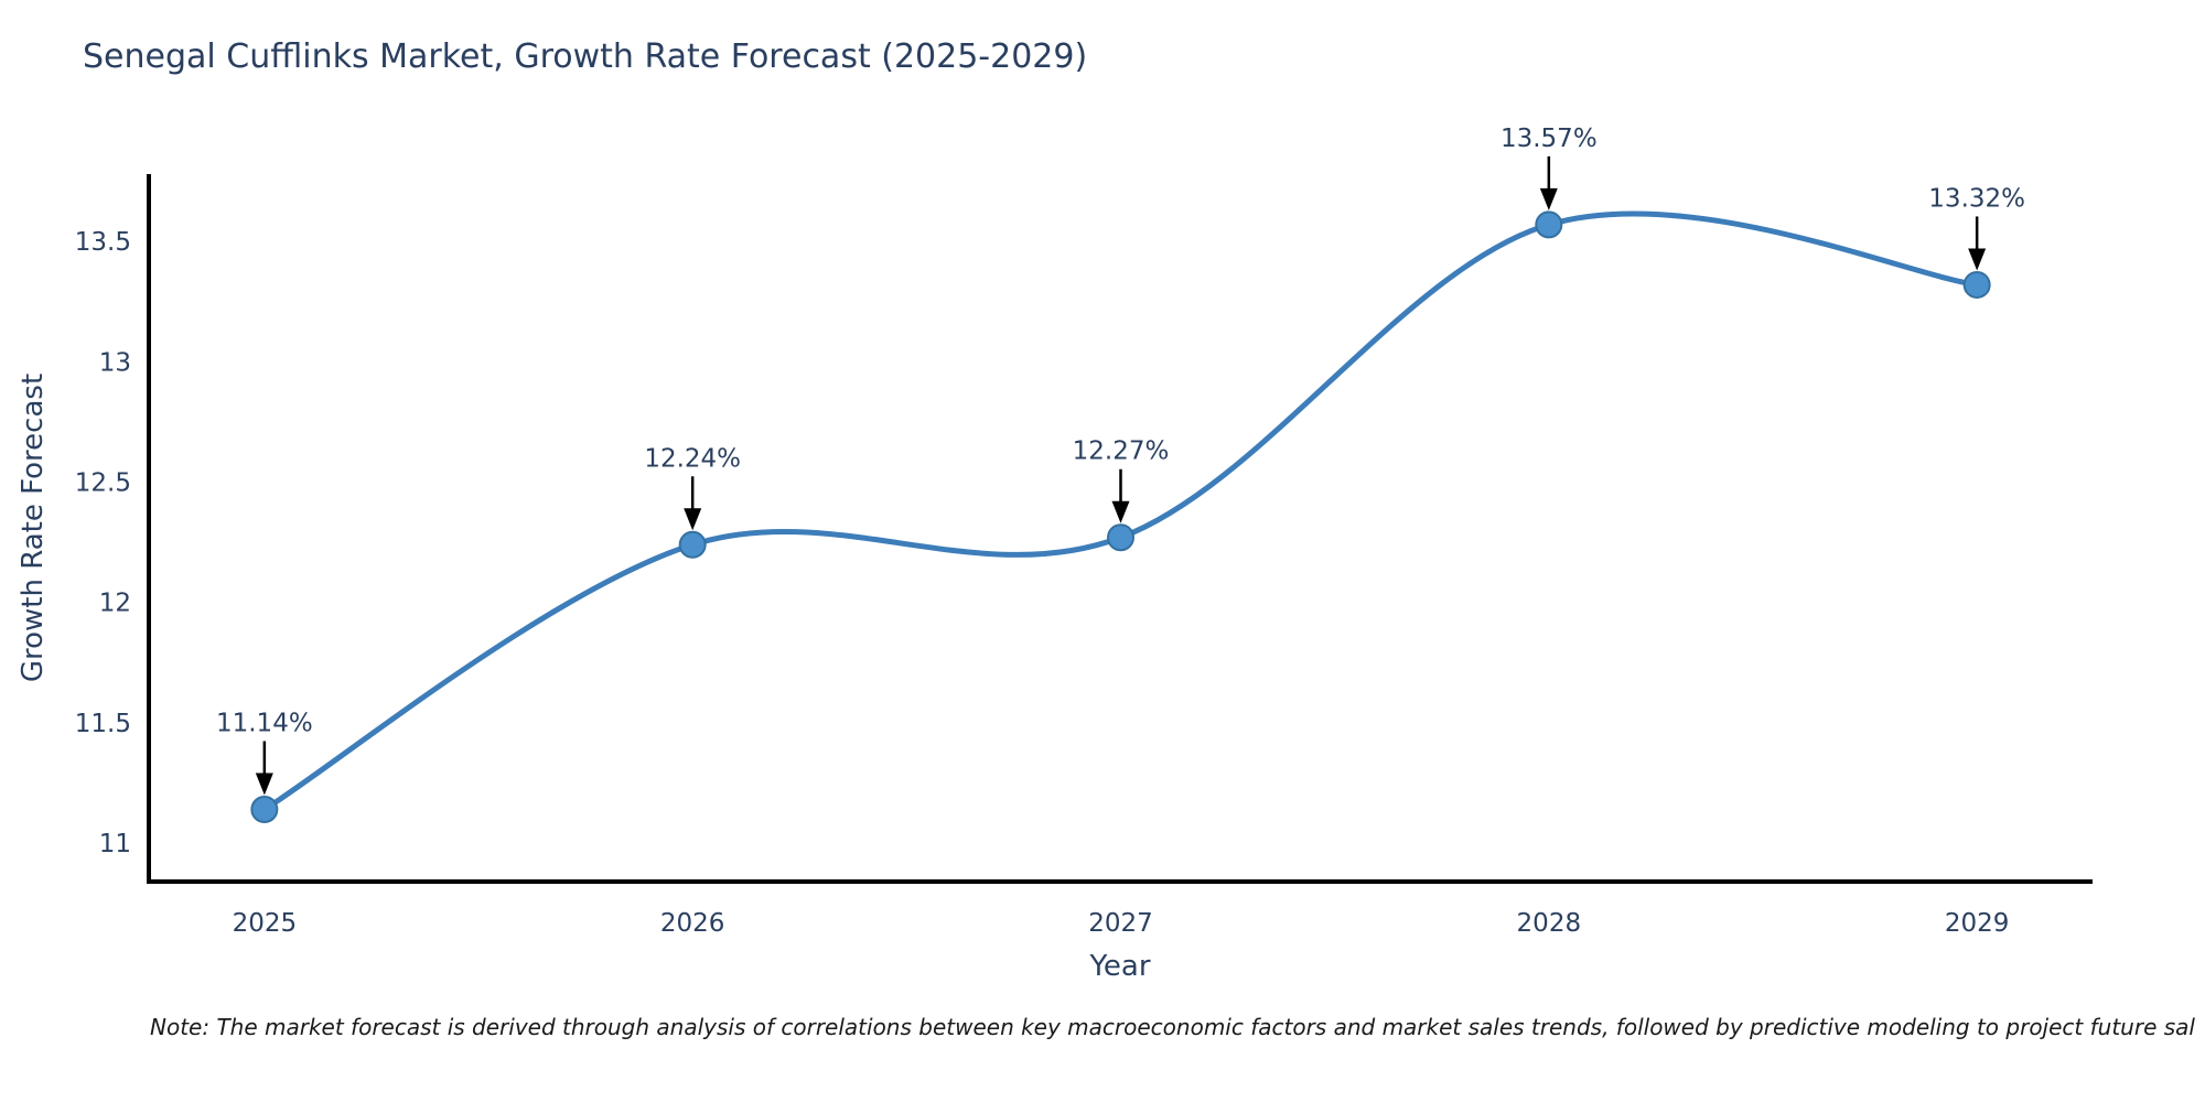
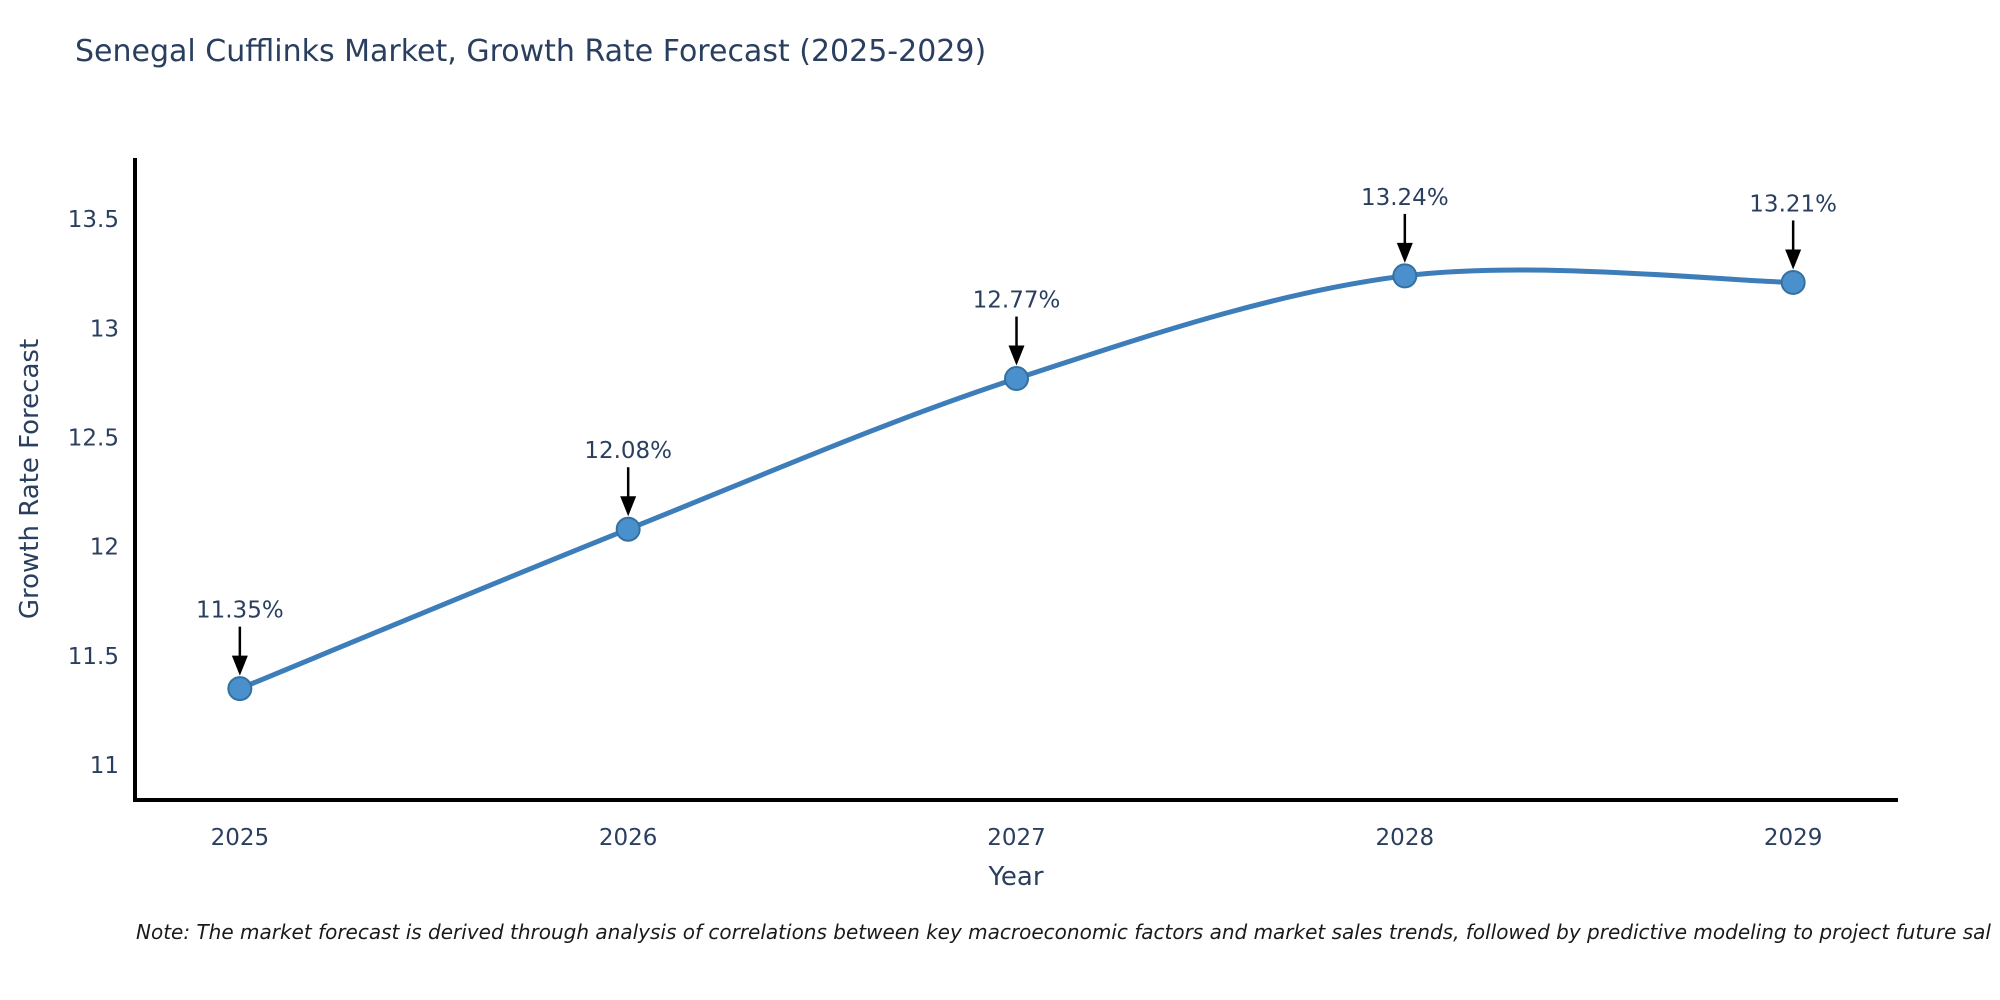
2025: 11.14% -> 11.35%
2026: 12.24% -> 12.08%
2027: 12.27% -> 12.77%
2028: 13.57% -> 13.24%
2029: 13.32% -> 13.21%
